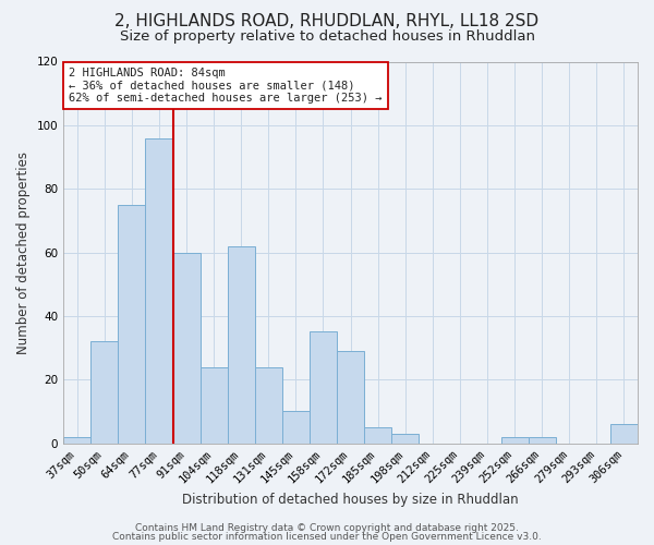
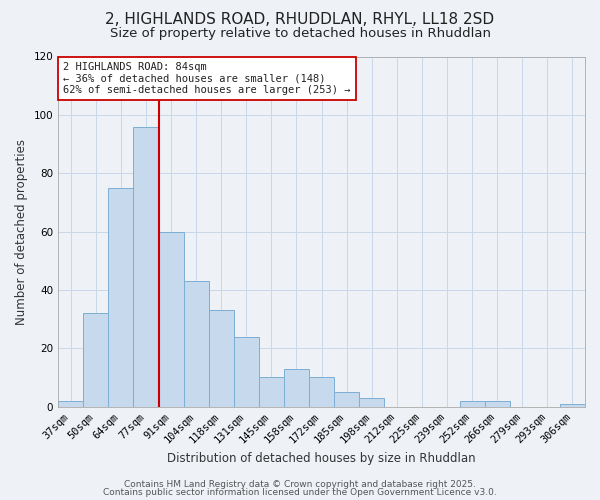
104sqm: 24 -> 43
118sqm: 62 -> 33
158sqm: 35 -> 13
172sqm: 29 -> 10
306sqm: 6 -> 1
